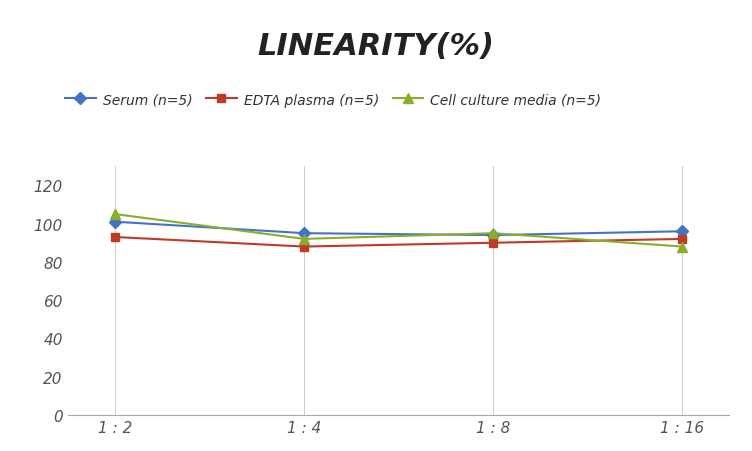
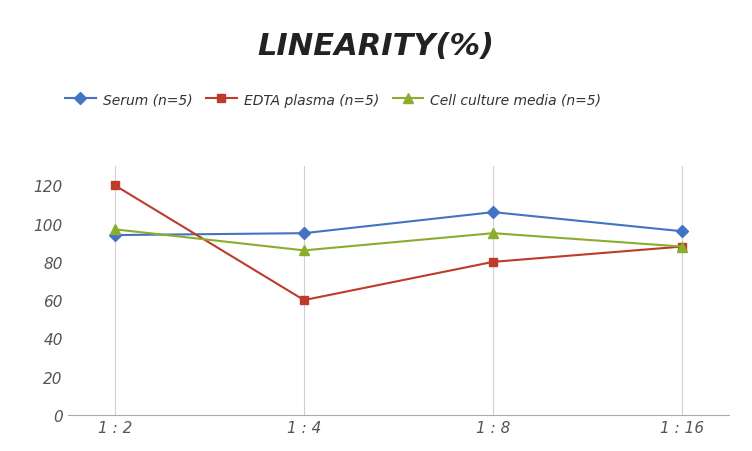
Serum (n=5)/1 : 2: 101 -> 94
EDTA plasma (n=5)/1 : 2: 93 -> 120
Cell culture media (n=5)/1 : 2: 105 -> 97
EDTA plasma (n=5)/1 : 4: 88 -> 60
Cell culture media (n=5)/1 : 4: 92 -> 86
Serum (n=5)/1 : 8: 94 -> 106
EDTA plasma (n=5)/1 : 8: 90 -> 80
EDTA plasma (n=5)/1 : 16: 92 -> 88
